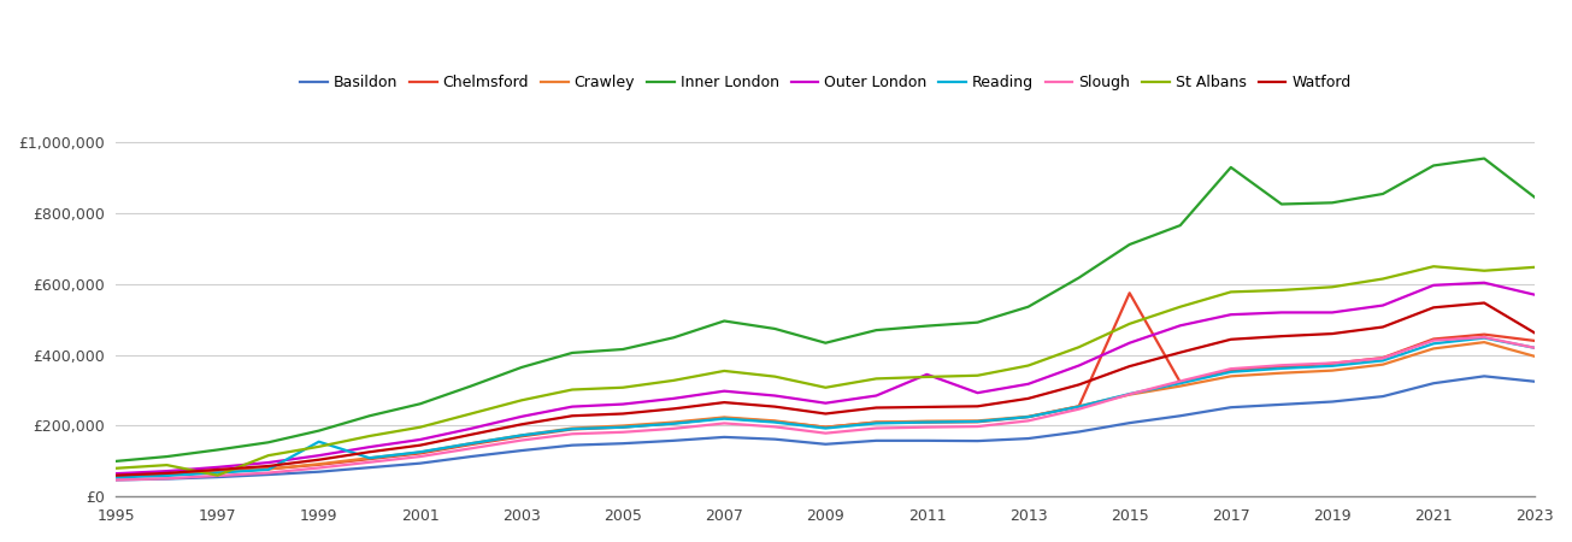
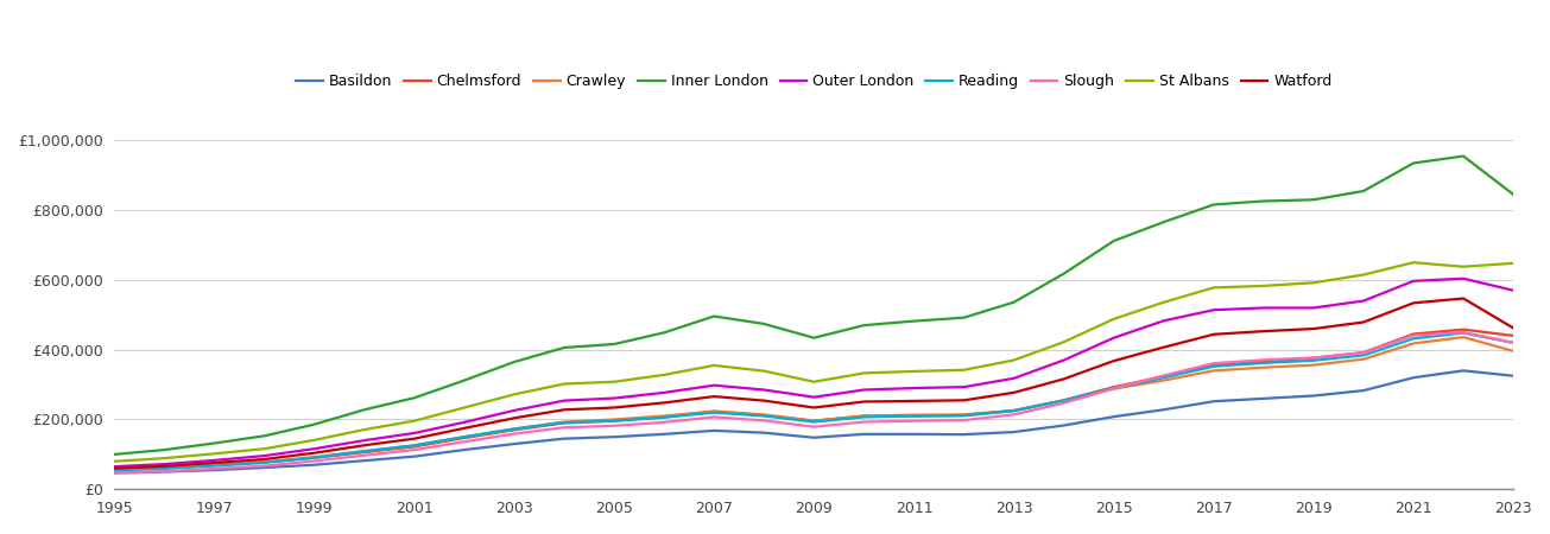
St Albans/1997: £60,000 -> £102,000
Reading/1999: £155,000 -> £91,000
Outer London/2011: £345,000 -> £290,000
Chelmsford/2015: £575,000 -> £293,000
Inner London/2017: £930,000 -> £816,000
